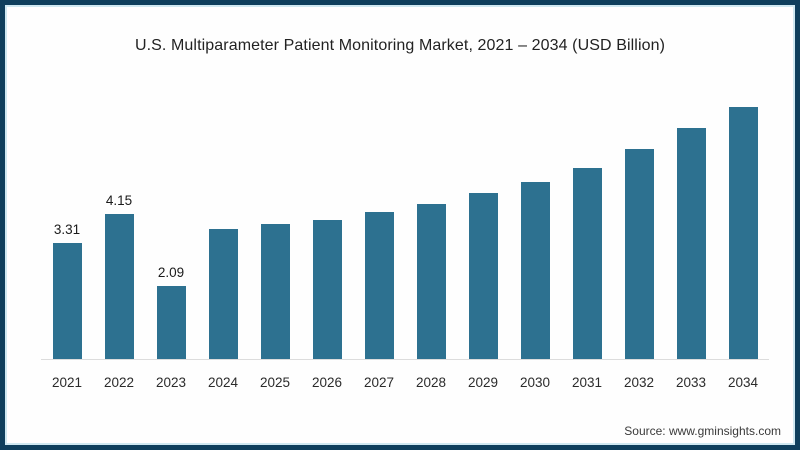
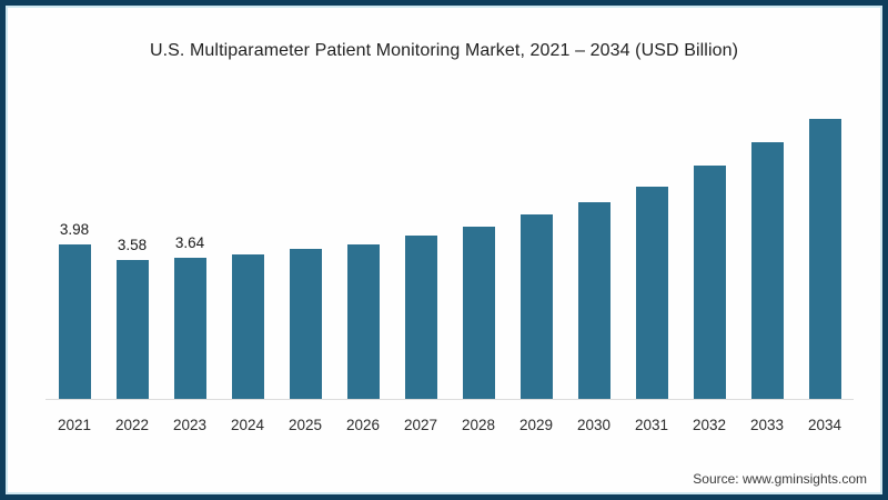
2021: 3.31 -> 3.98
2022: 4.15 -> 3.58
2023: 2.09 -> 3.64
